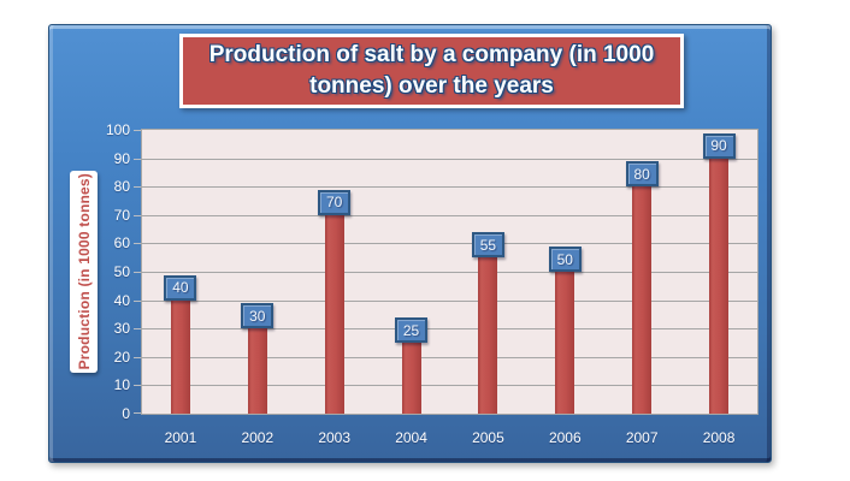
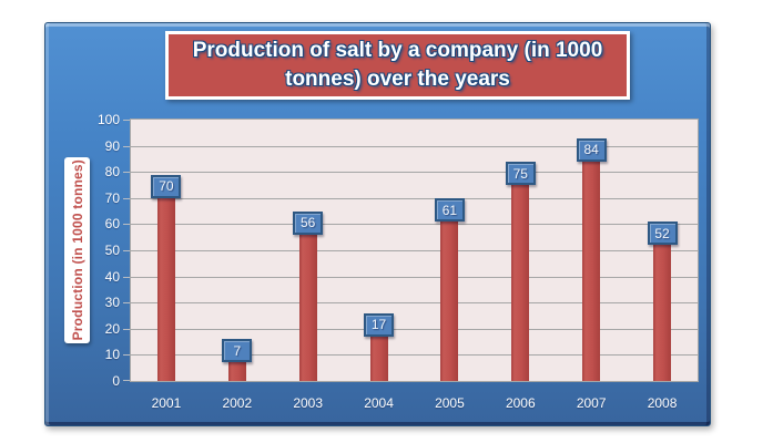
2001: 40 -> 70
2002: 30 -> 7
2003: 70 -> 56
2004: 25 -> 17
2005: 55 -> 61
2006: 50 -> 75
2007: 80 -> 84
2008: 90 -> 52
